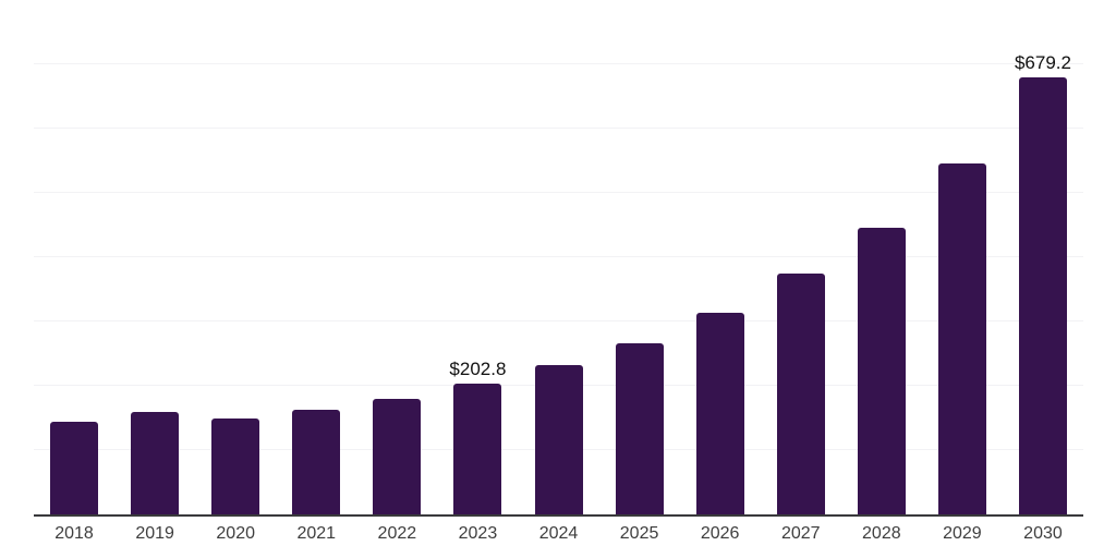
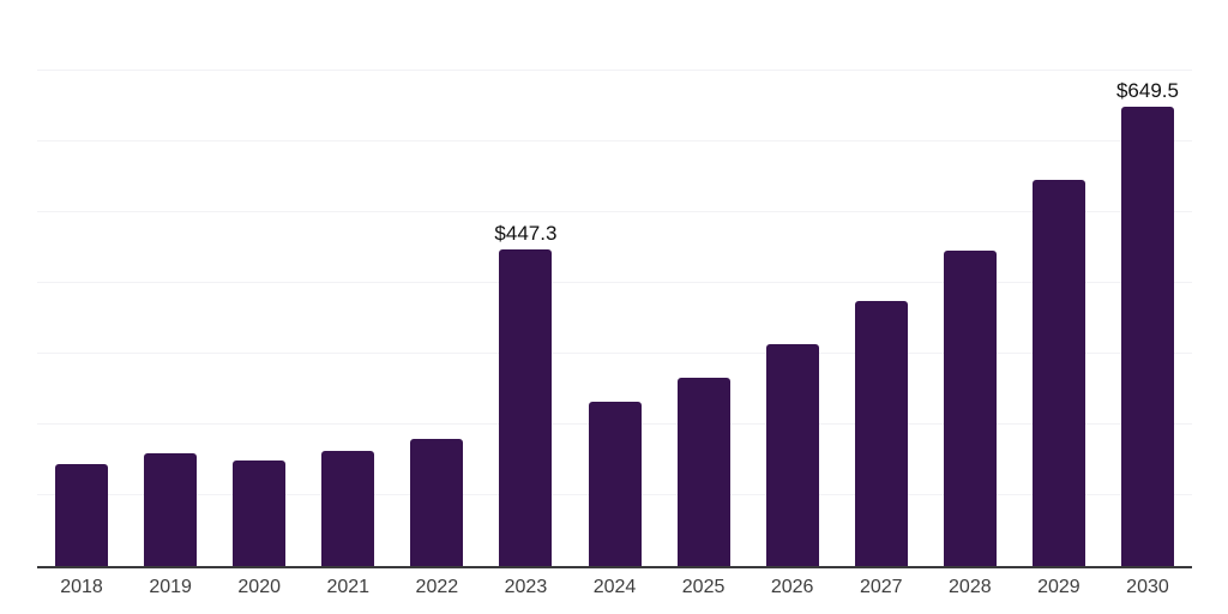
2023: $202.8 -> $447.3
2030: $679.2 -> $649.5
